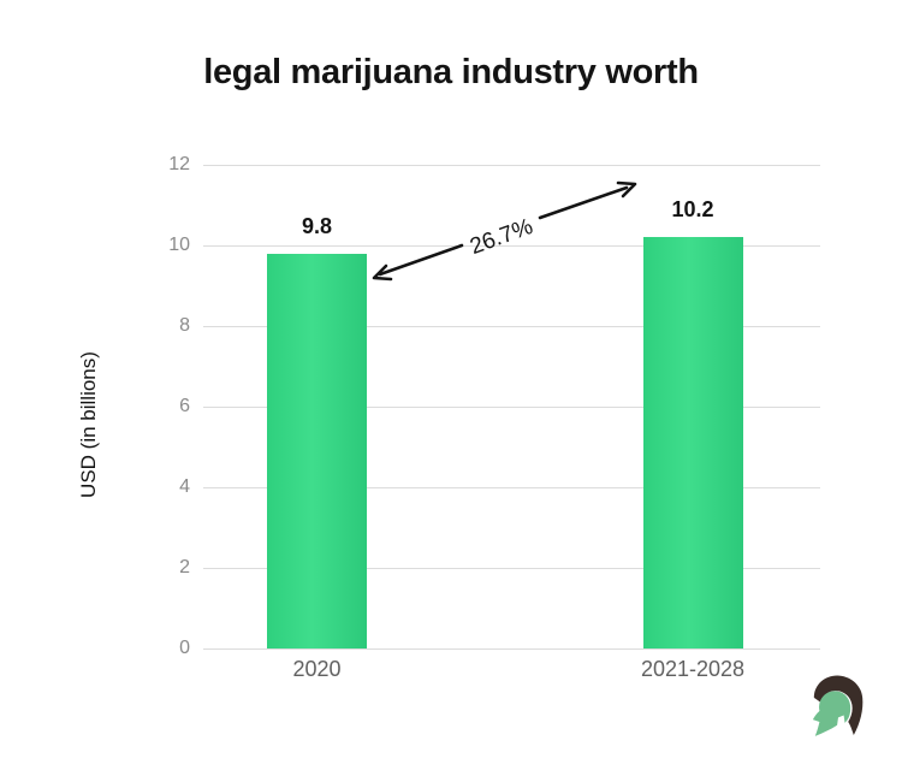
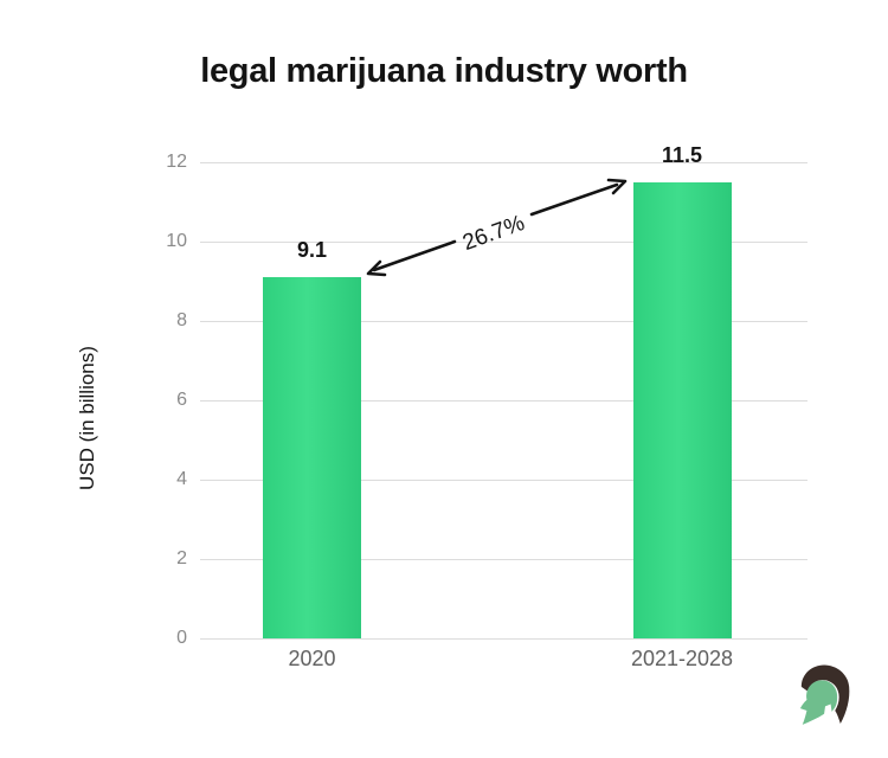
2020: 9.8 -> 9.1
2021-2028: 10.2 -> 11.5
